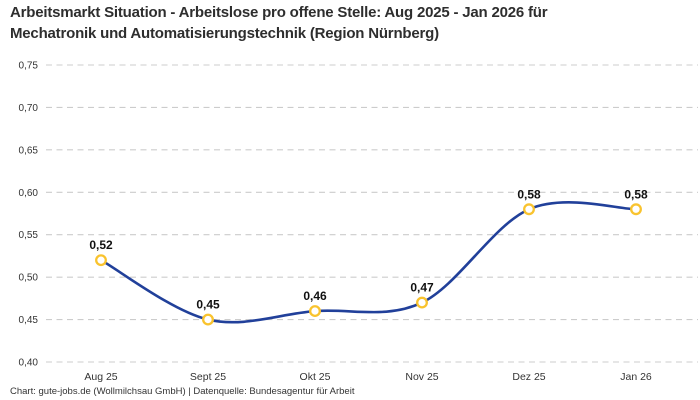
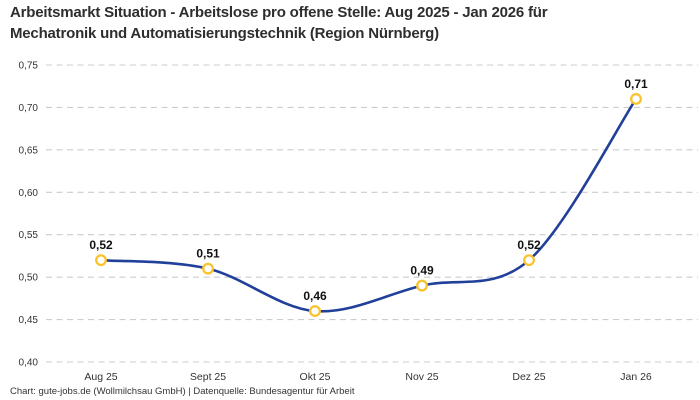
Sept 25: 0,45 -> 0,51
Nov 25: 0,47 -> 0,49
Dez 25: 0,58 -> 0,52
Jan 26: 0,58 -> 0,71
